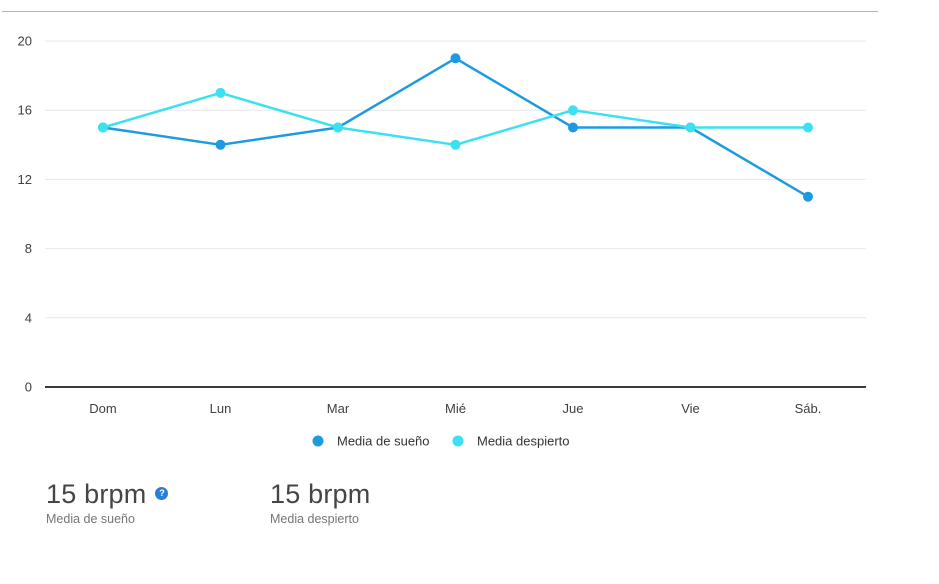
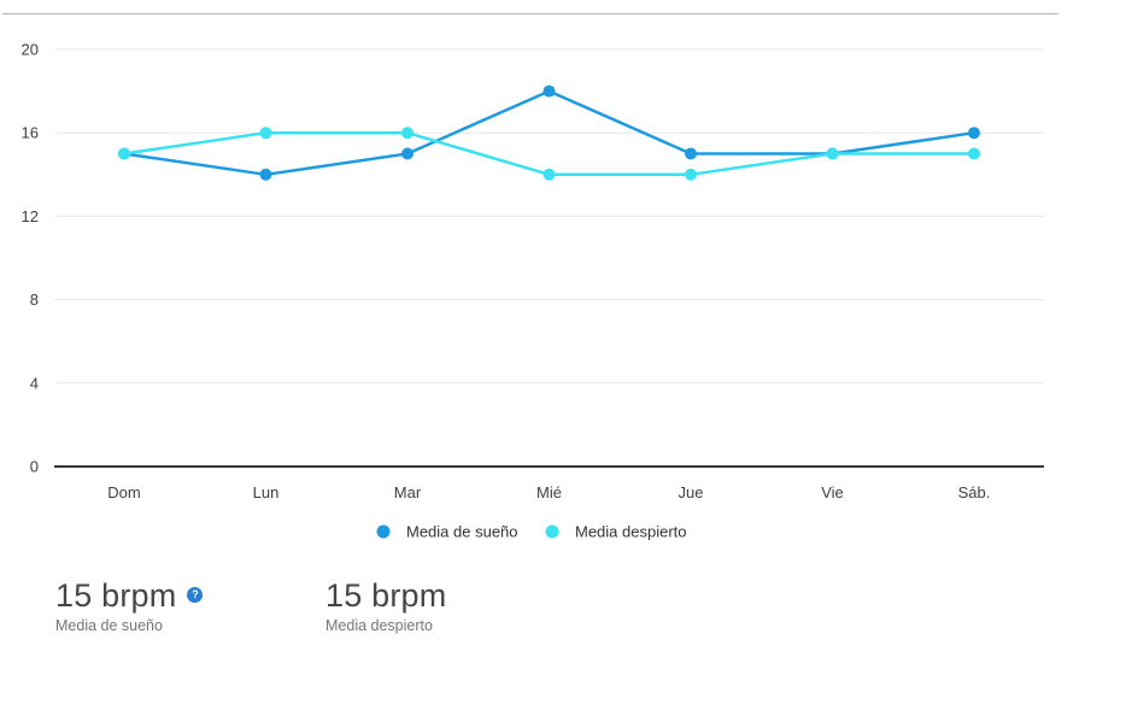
Media despierto/Lun: 17 -> 16
Media despierto/Mar: 15 -> 16
Media de sueño/Mié: 19 -> 18
Media despierto/Jue: 16 -> 14
Media de sueño/Sáb.: 11 -> 16
